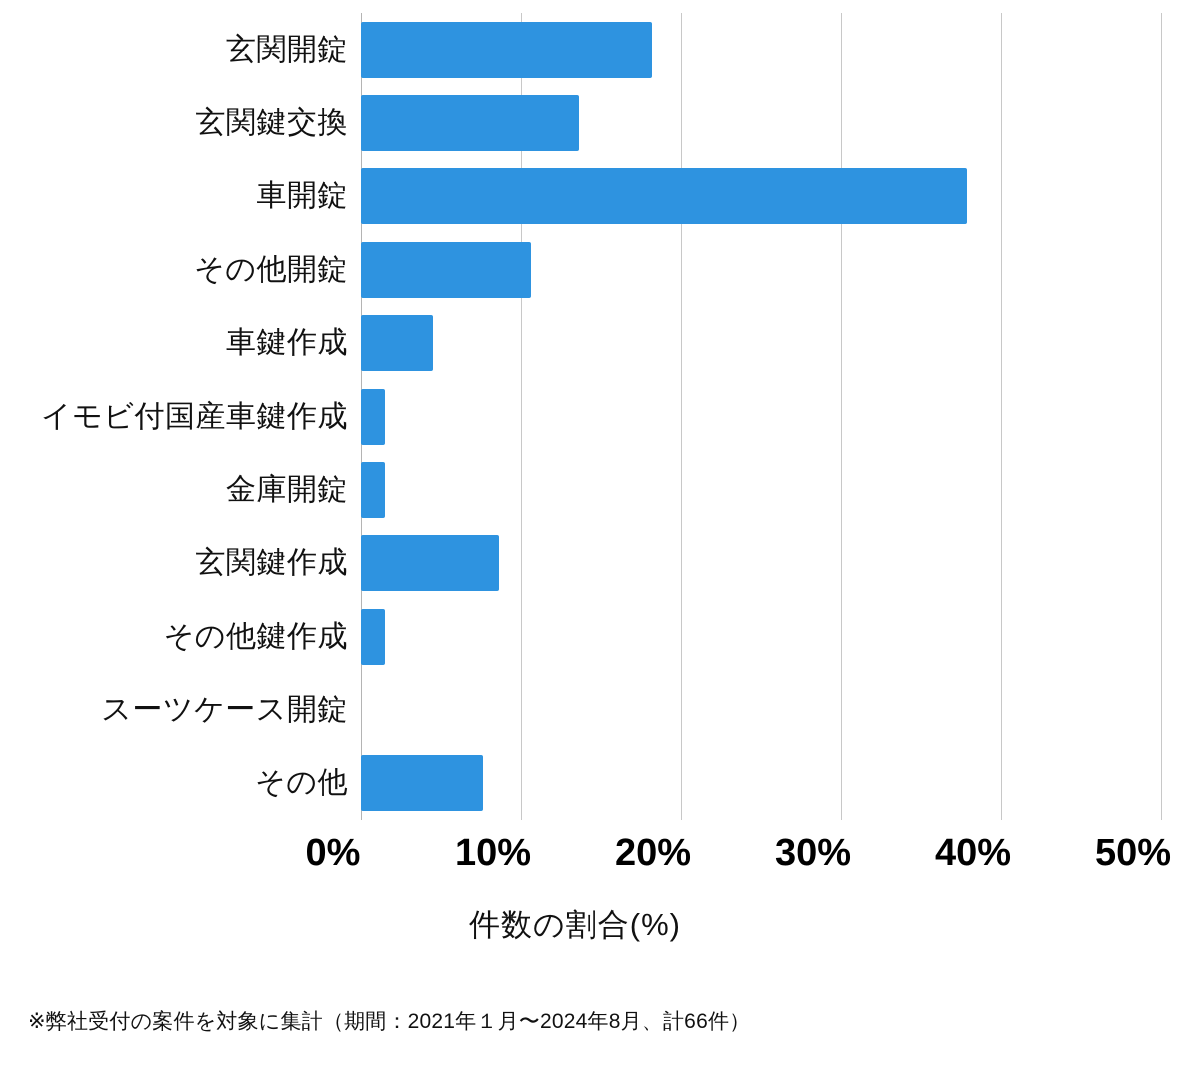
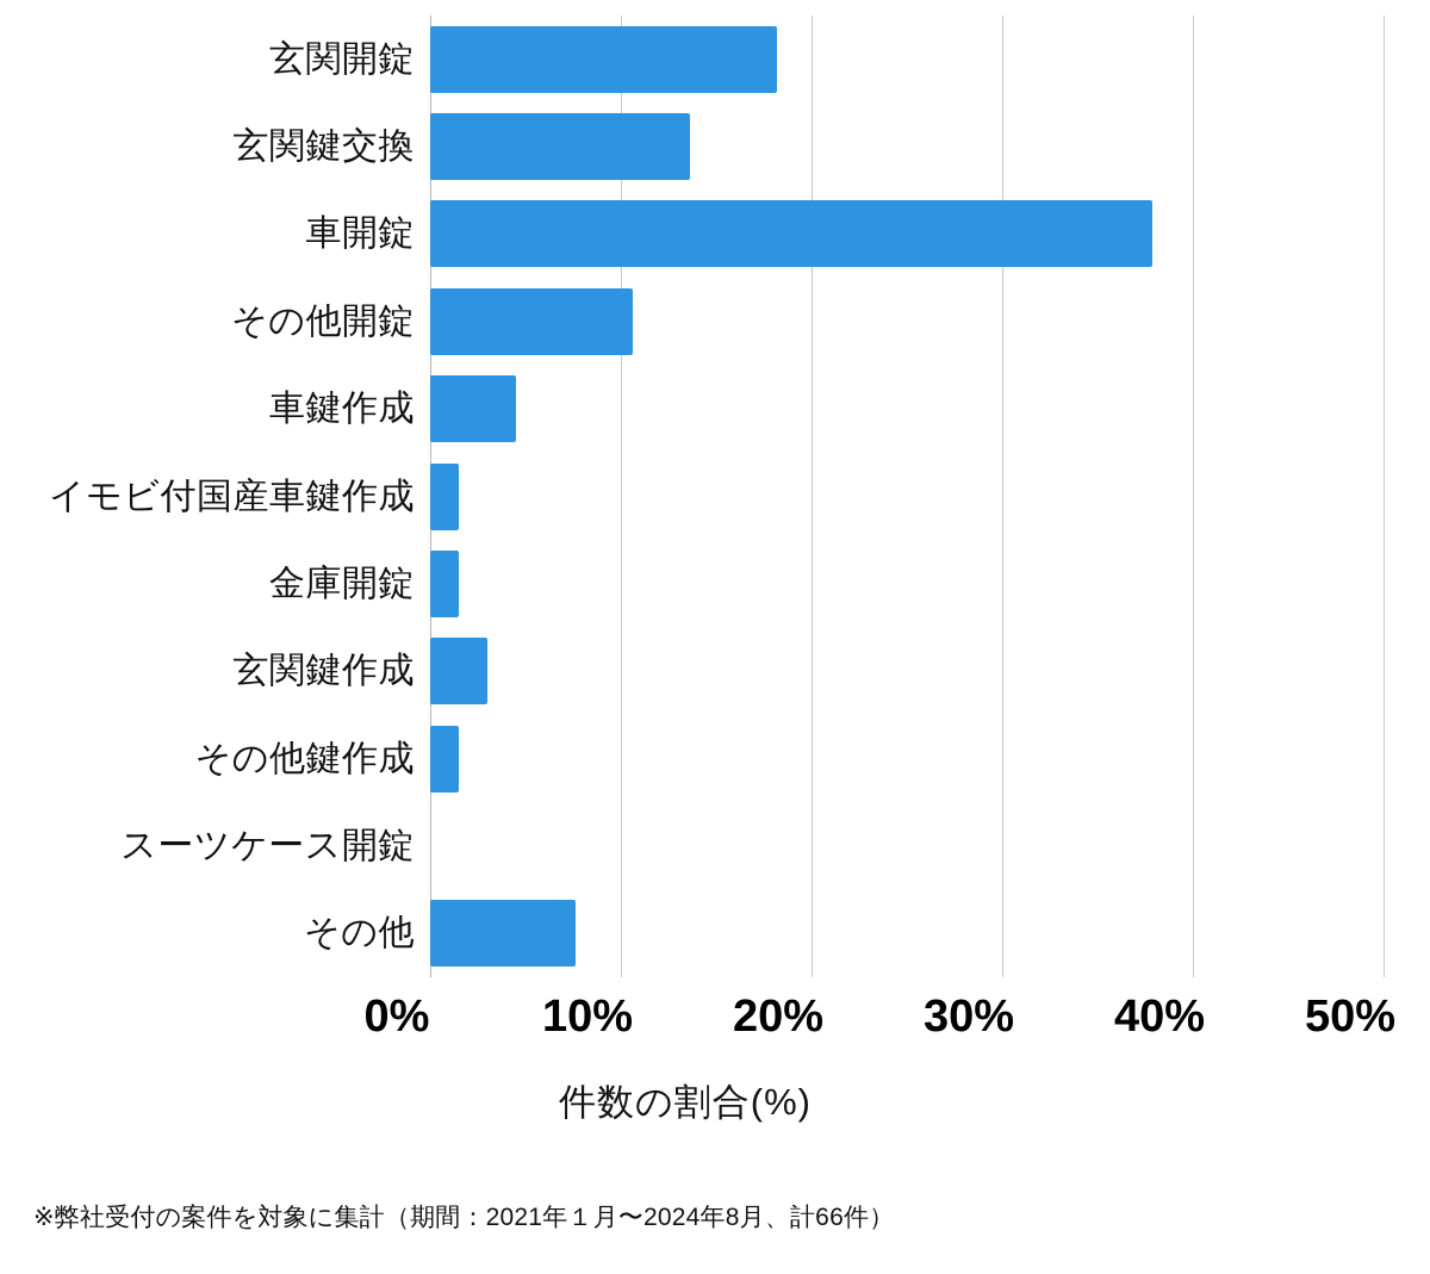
玄関鍵作成: 8.6% -> 3.0%
